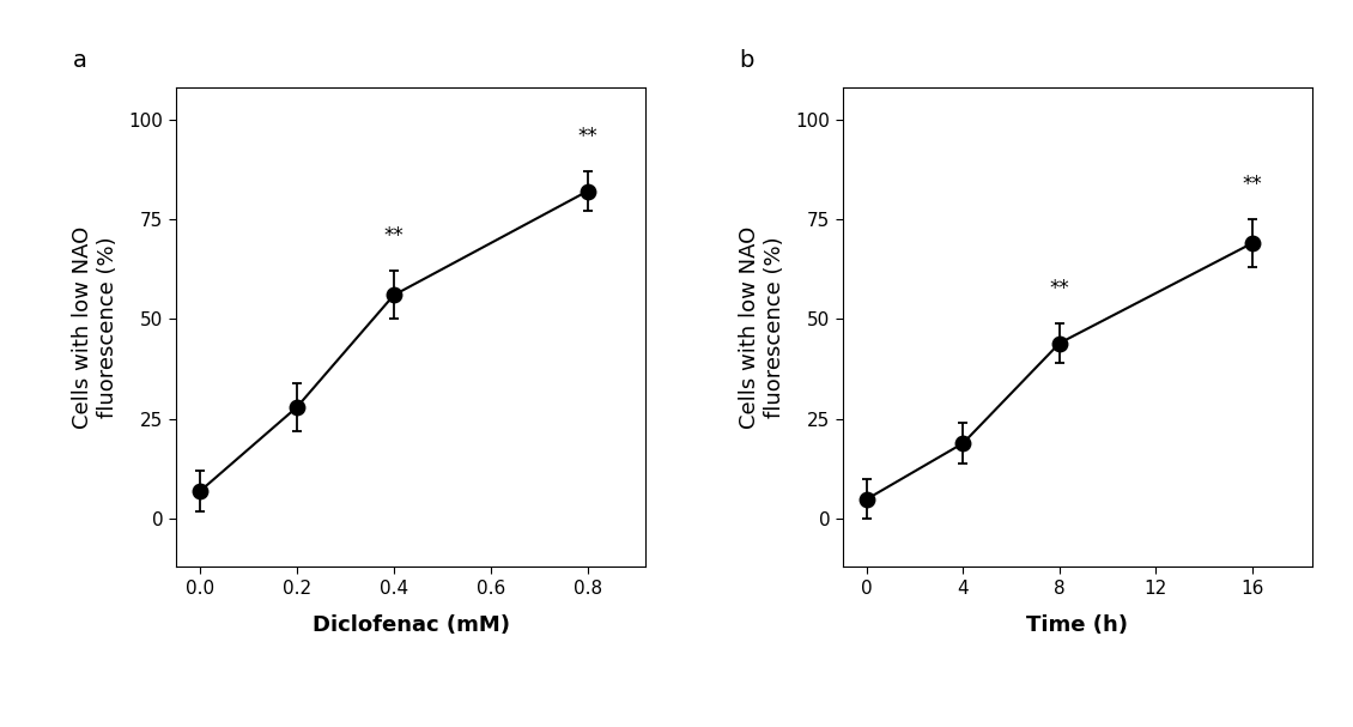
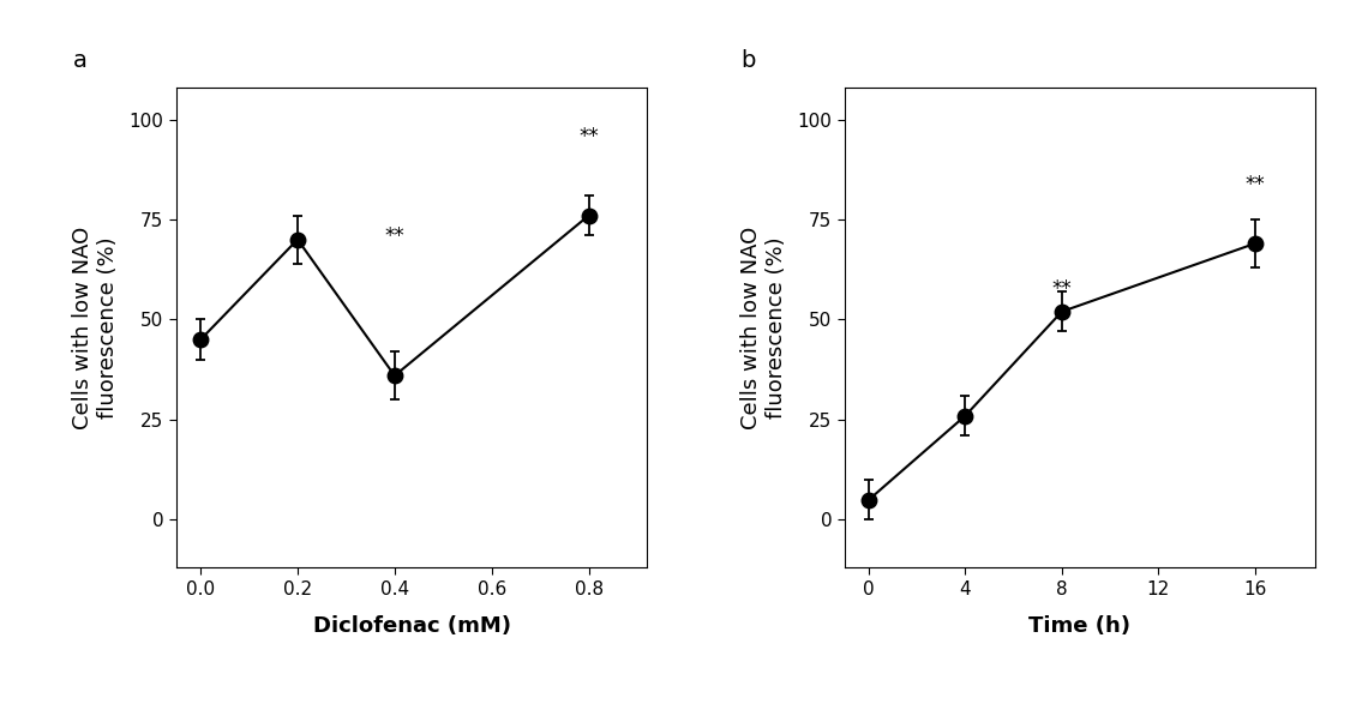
0.0: 7 -> 45
0.2: 28 -> 70
0.4: 56 -> 36
0.8: 82 -> 76
4: 19 -> 26
8: 44 -> 52
